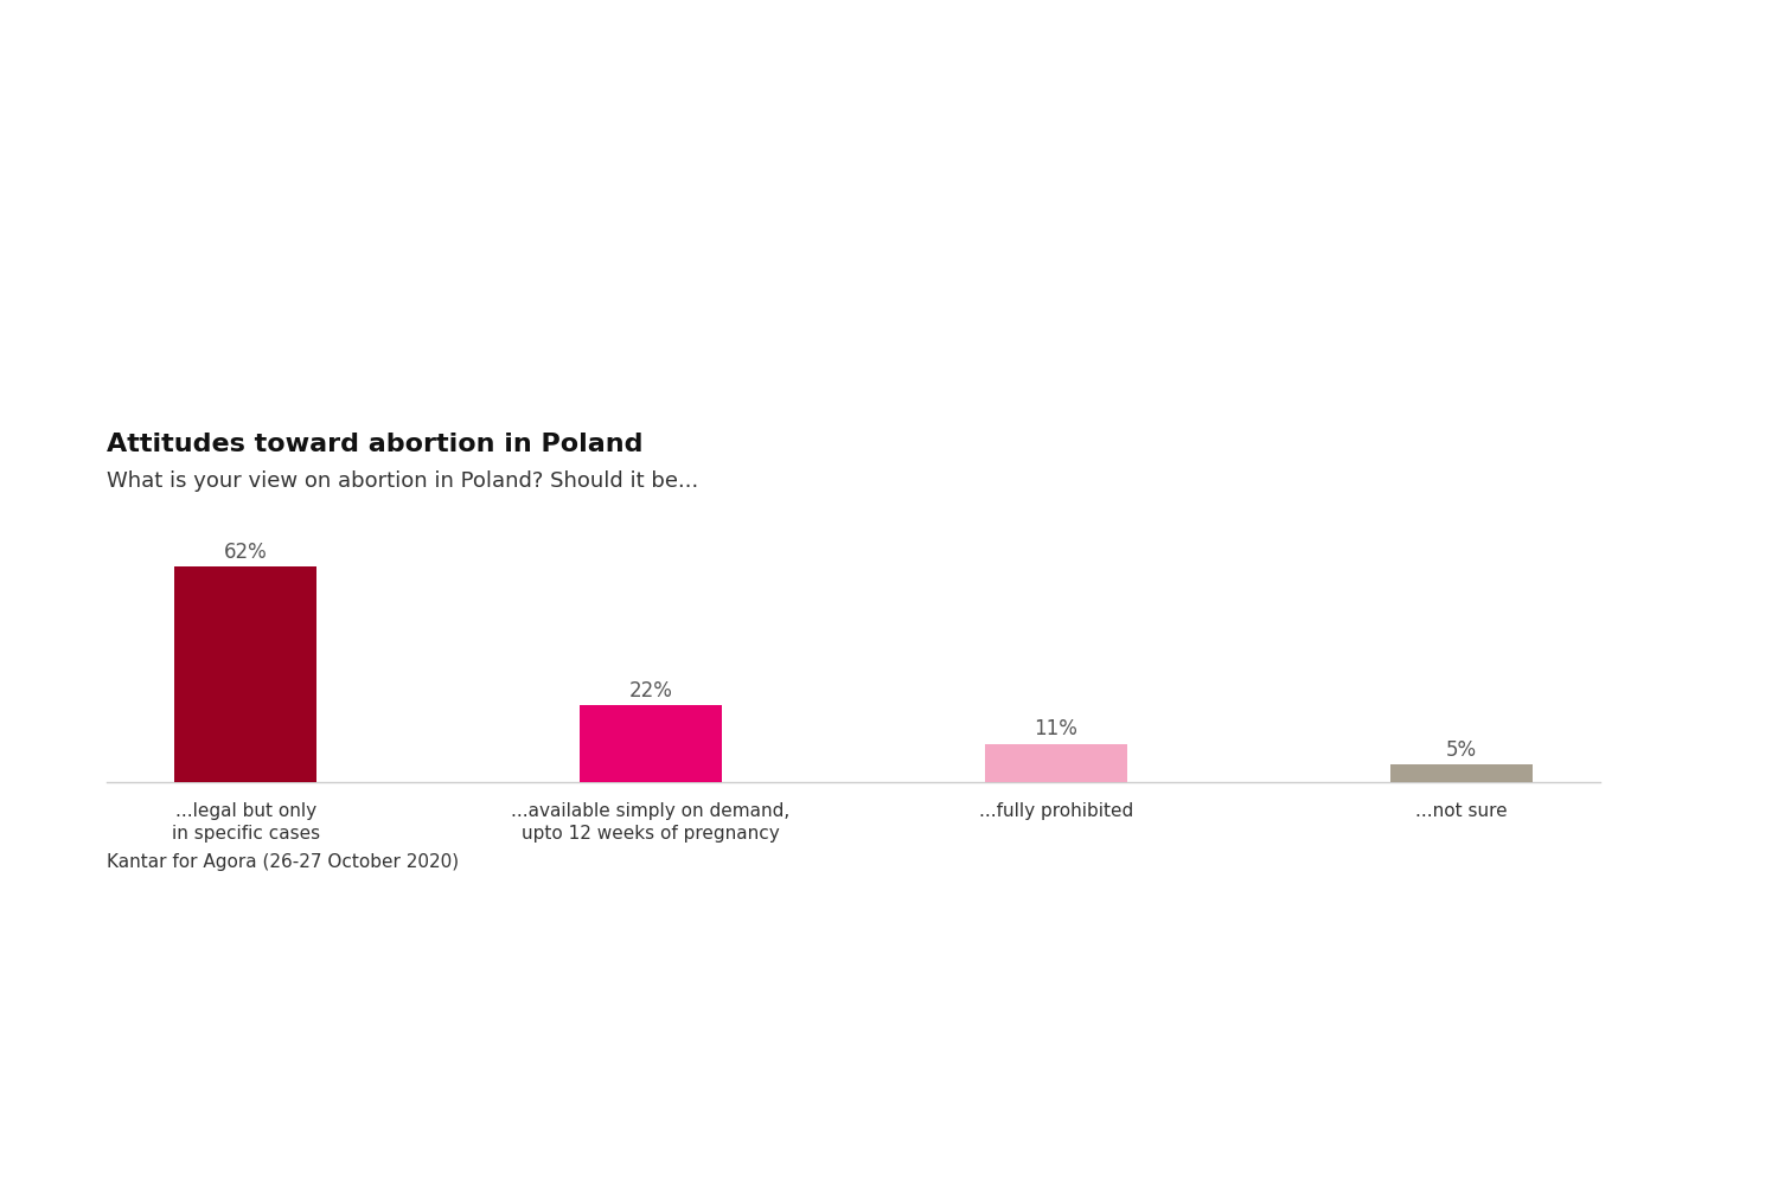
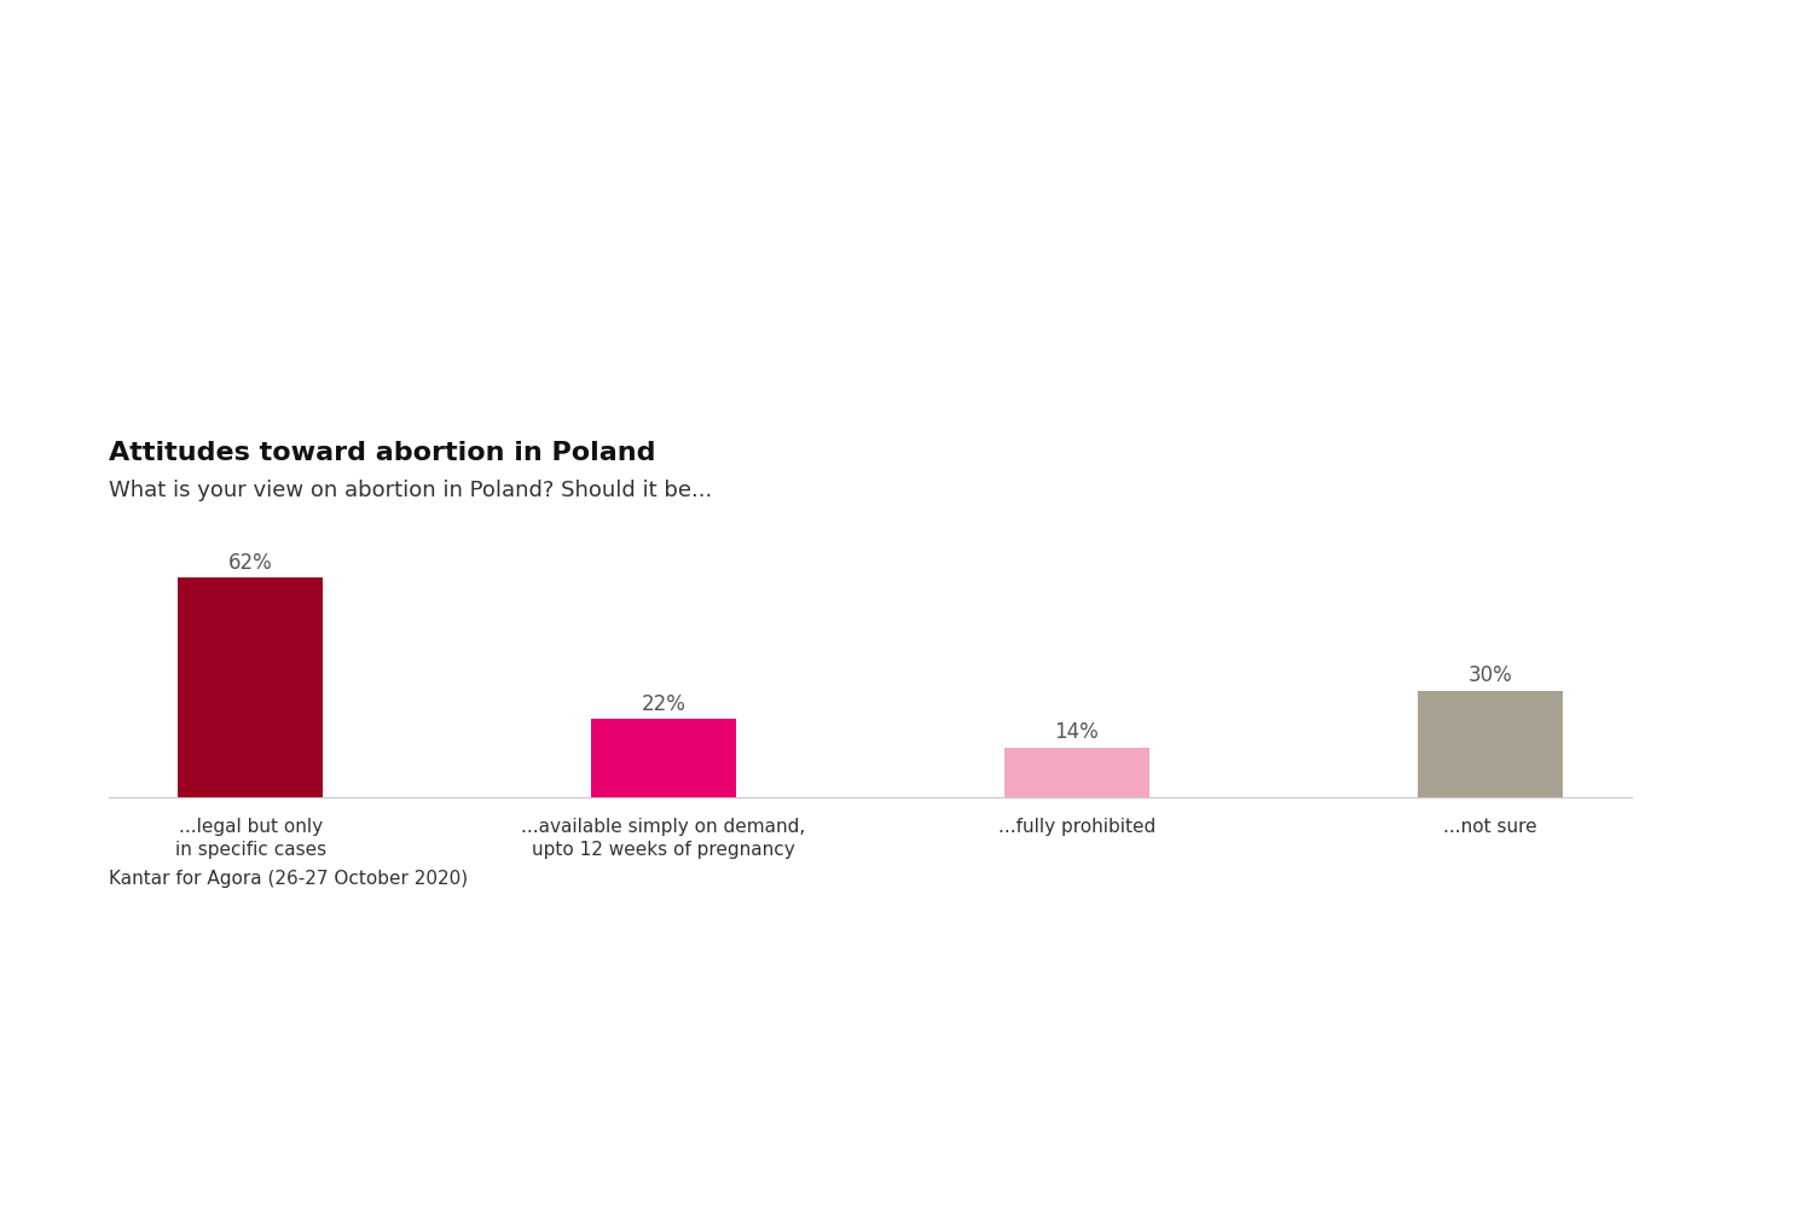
...fully prohibited: 11% -> 14%
...not sure: 5% -> 30%
